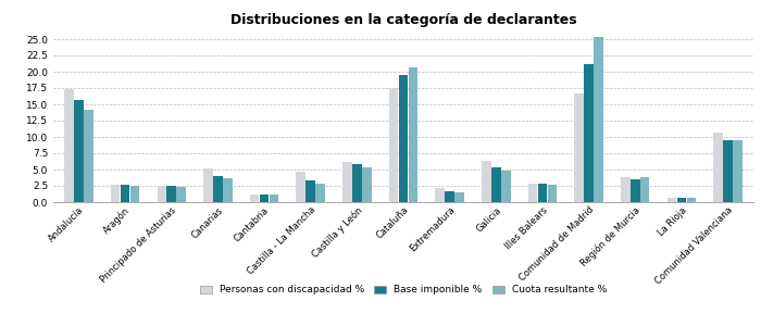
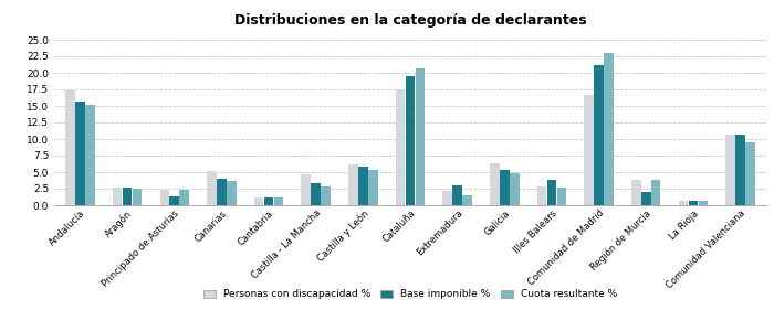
Cuota resultante %/Andalucía: 14.2 -> 15.2
Base imponible %/Principado de Asturias: 2.5 -> 1.4
Base imponible %/Extremadura: 1.7 -> 3.0
Base imponible %/Illes Balears: 2.8 -> 3.8
Cuota resultante %/Comunidad de Madrid: 25.3 -> 23.0
Base imponible %/Región de Murcia: 3.5 -> 2.0
Base imponible %/Comunidad Valenciana: 9.5 -> 10.6
